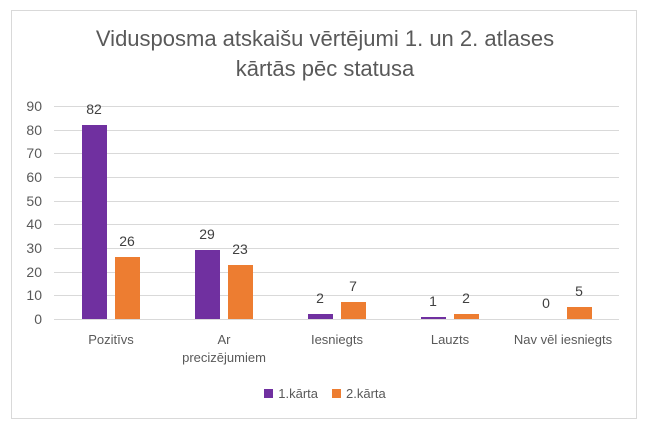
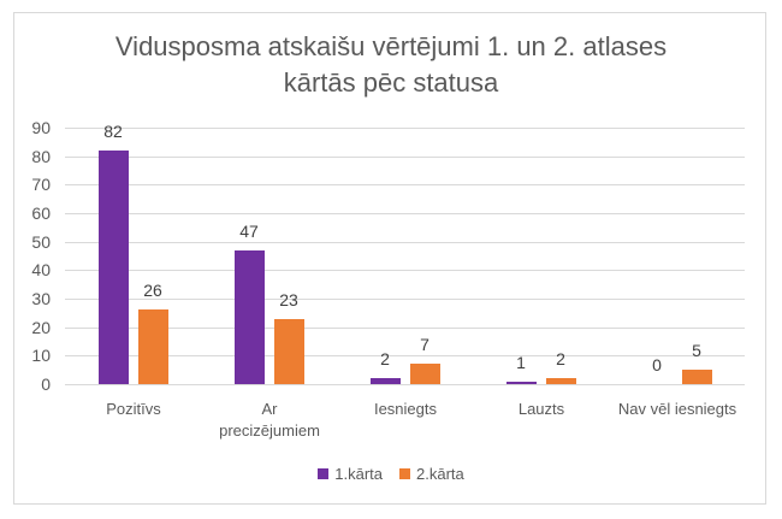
1.kārta/Ar precizējumiem: 29 -> 47
